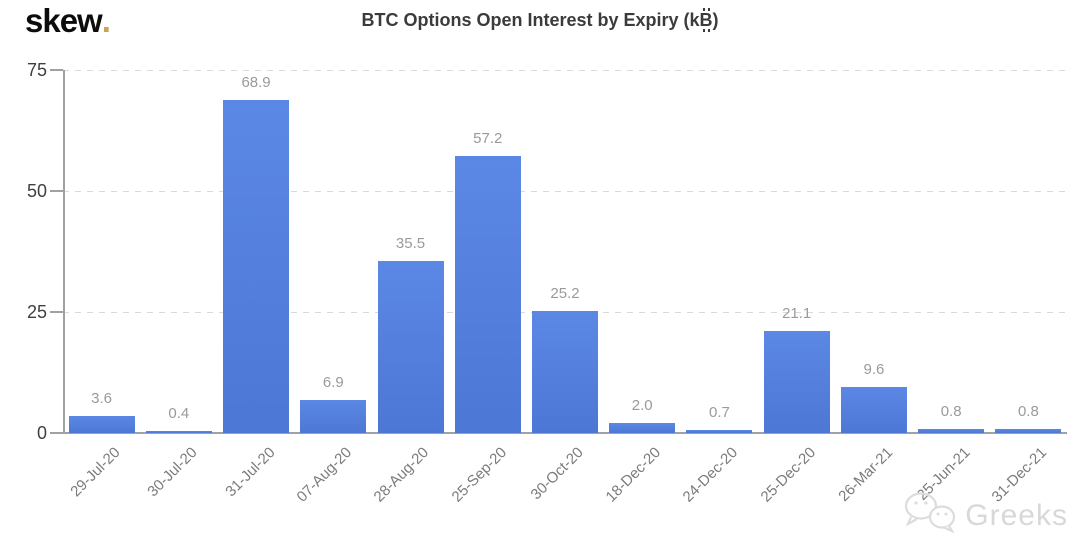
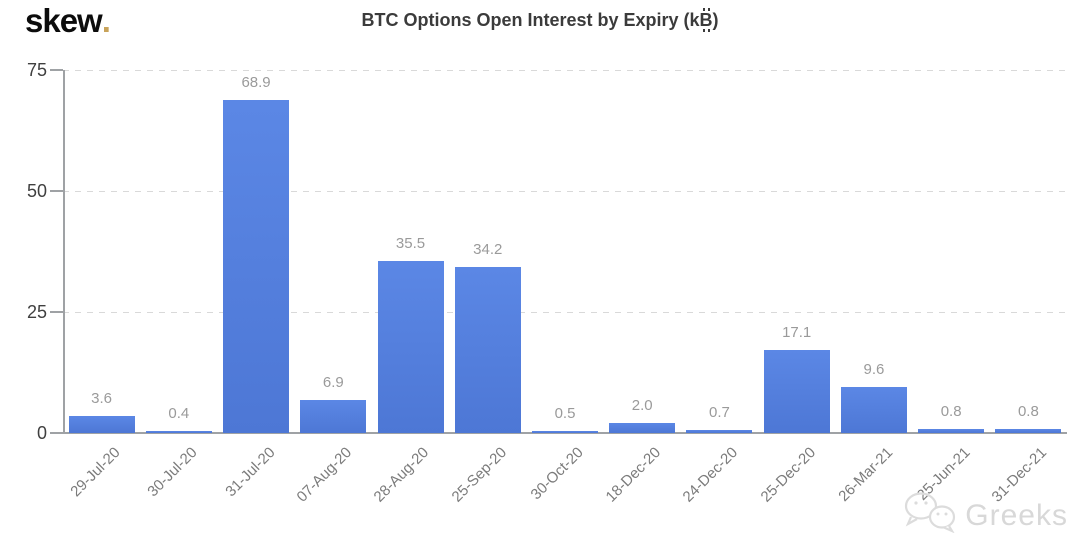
25-Sep-20: 57.2 -> 34.2
30-Oct-20: 25.2 -> 0.5
25-Dec-20: 21.1 -> 17.1
